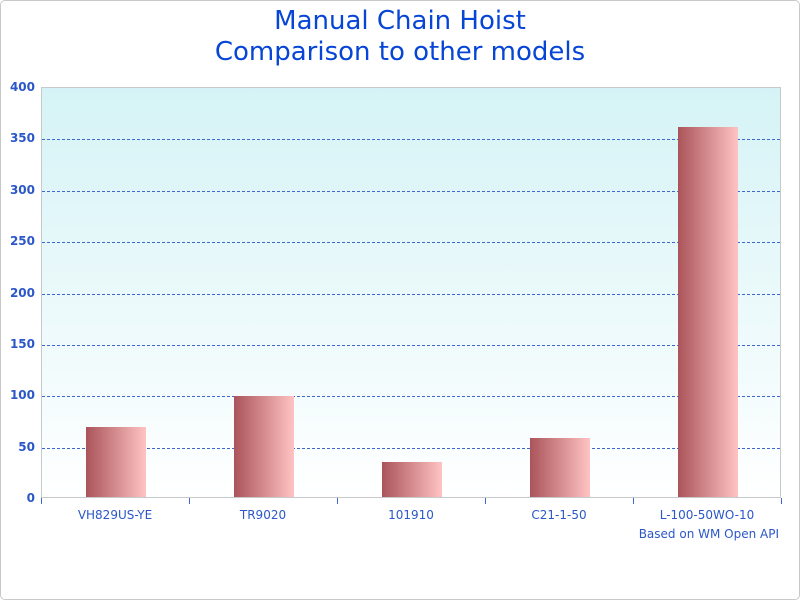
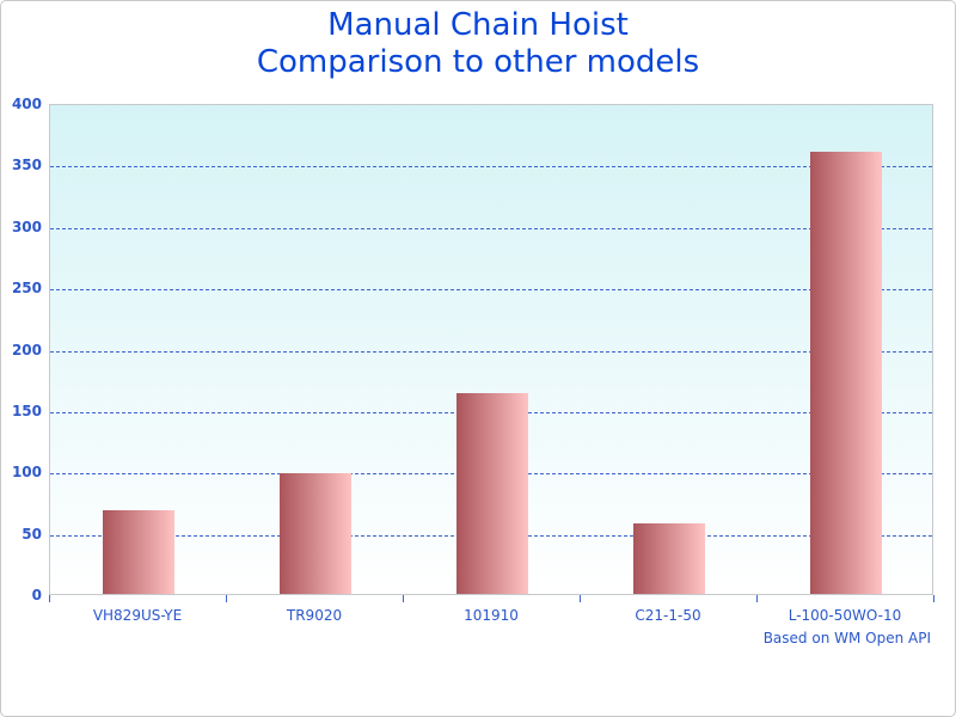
101910: 34 -> 164
